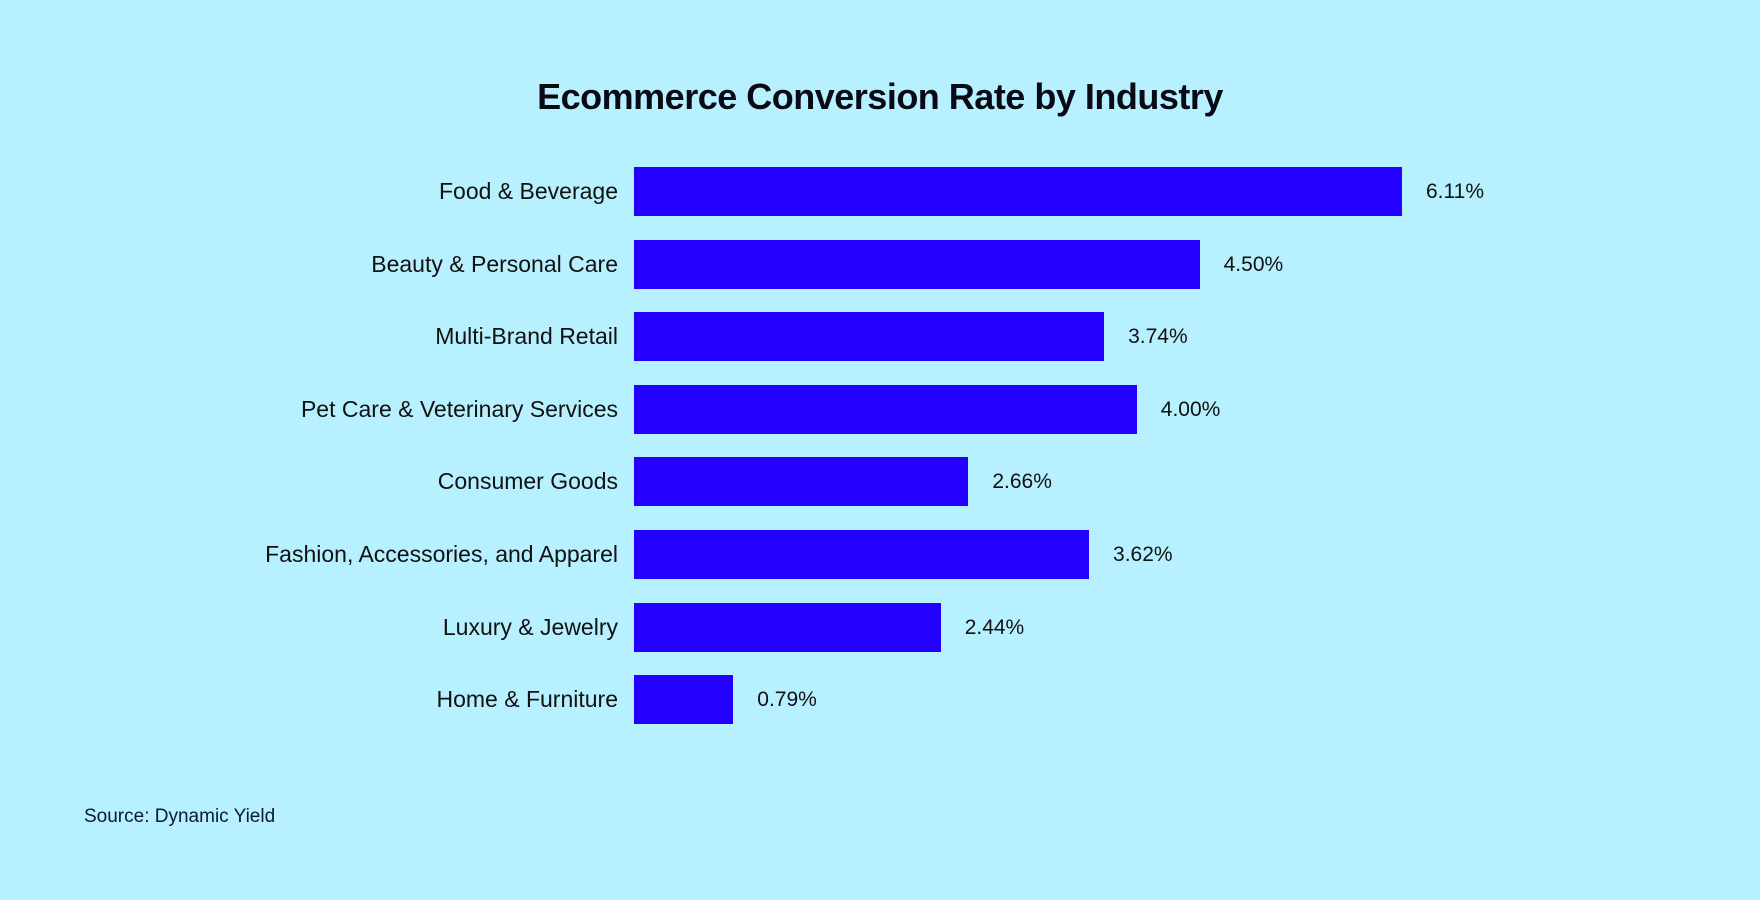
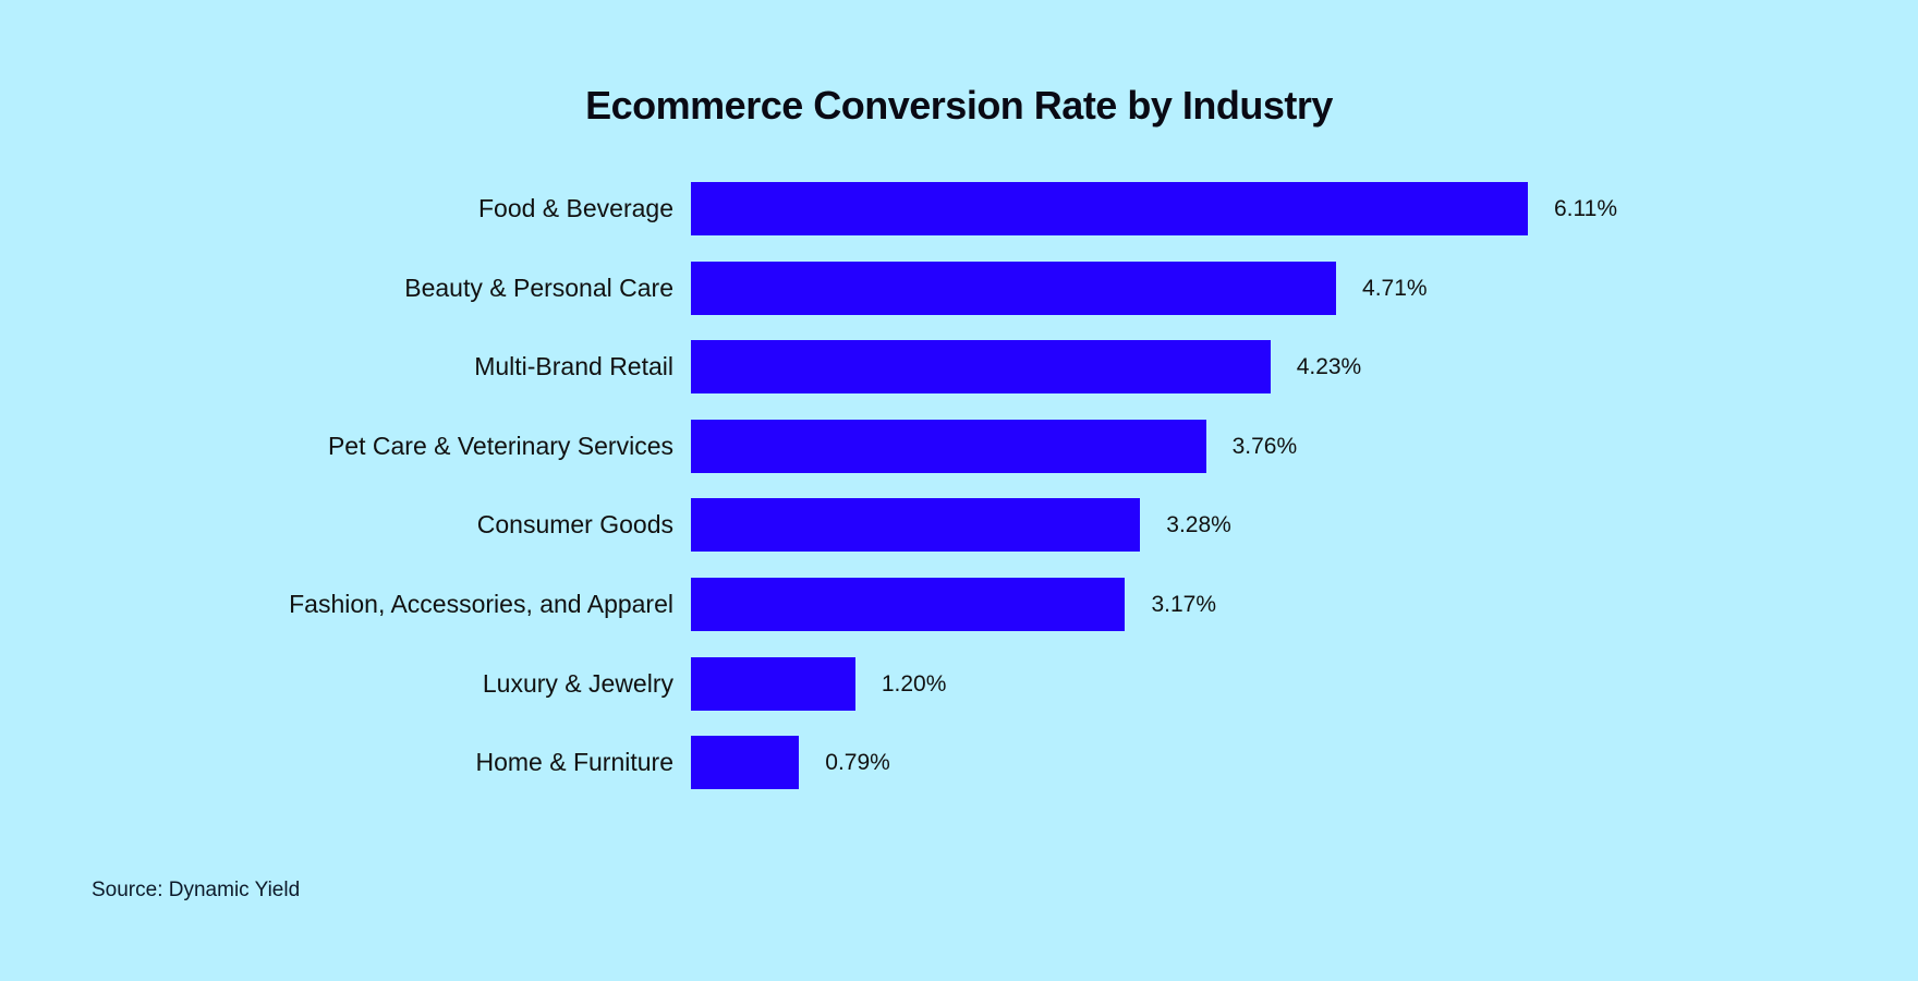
Beauty & Personal Care: 4.50% -> 4.71%
Multi-Brand Retail: 3.74% -> 4.23%
Pet Care & Veterinary Services: 4.00% -> 3.76%
Consumer Goods: 2.66% -> 3.28%
Fashion, Accessories, and Apparel: 3.62% -> 3.17%
Luxury & Jewelry: 2.44% -> 1.20%
